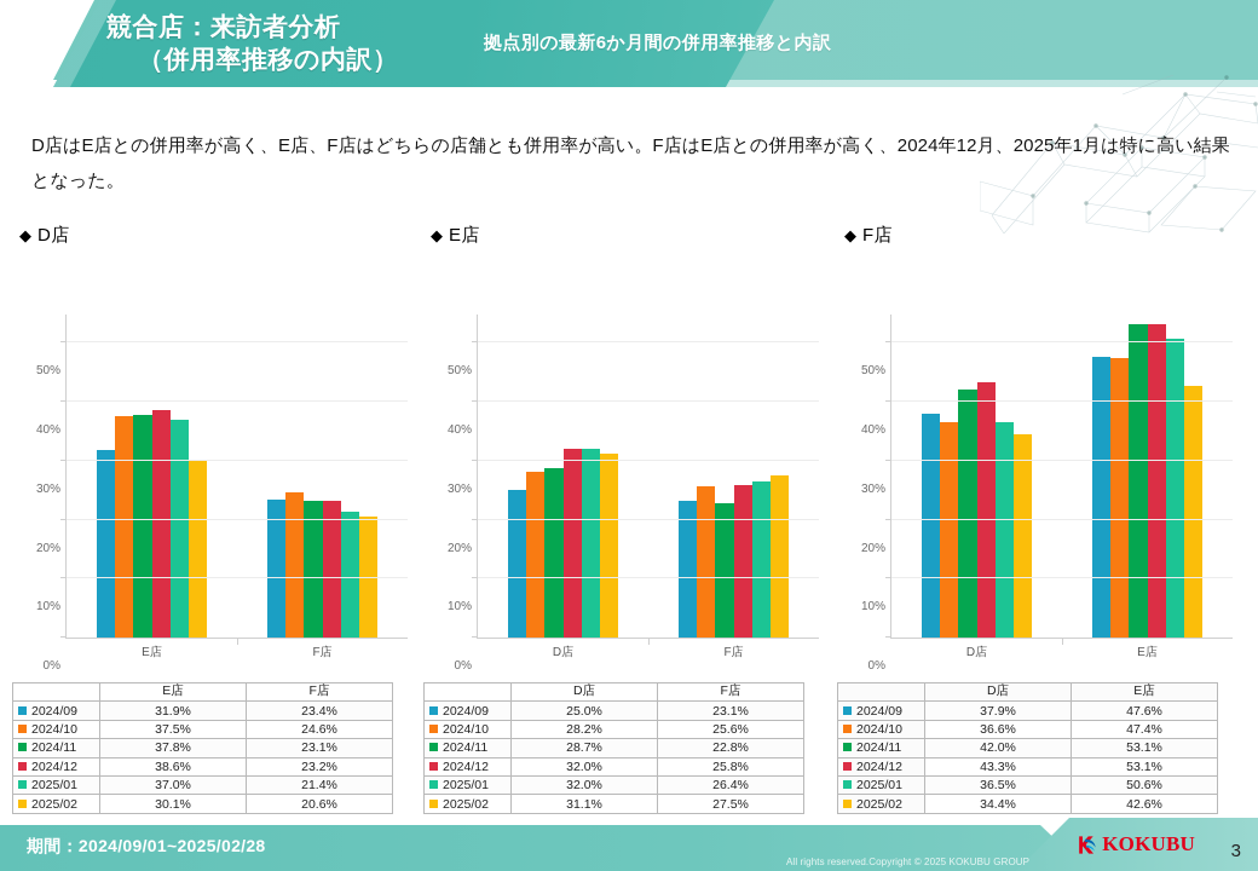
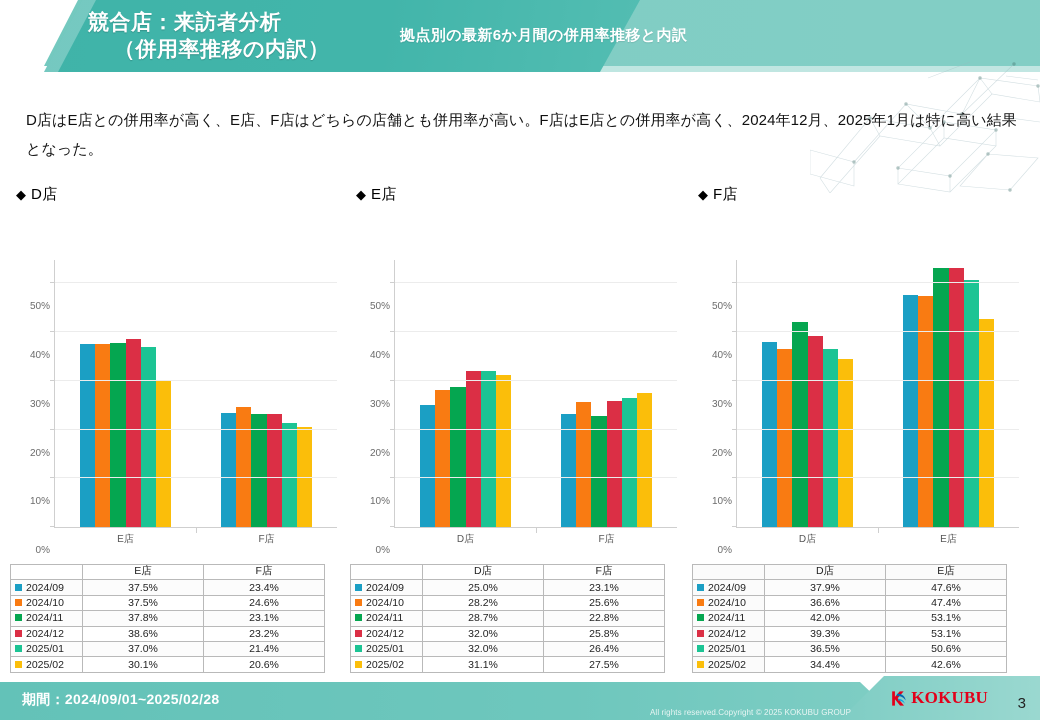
D店/2024/09/E店: 31.9% -> 37.5%
F店/2024/12/D店: 43.3% -> 39.3%
